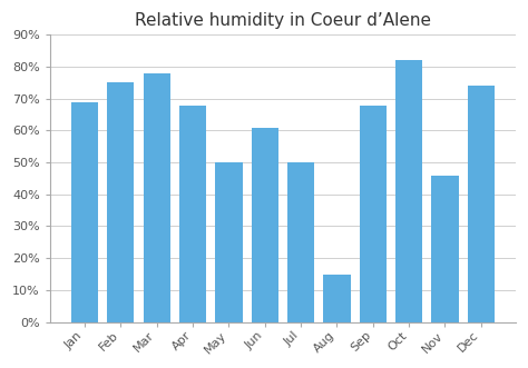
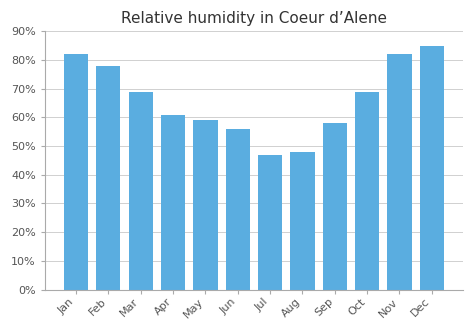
Jan: 69% -> 82%
Feb: 75% -> 78%
Mar: 78% -> 69%
Apr: 68% -> 61%
May: 50% -> 59%
Jun: 61% -> 56%
Jul: 50% -> 47%
Aug: 15% -> 48%
Sep: 68% -> 58%
Oct: 82% -> 69%
Nov: 46% -> 82%
Dec: 74% -> 85%
